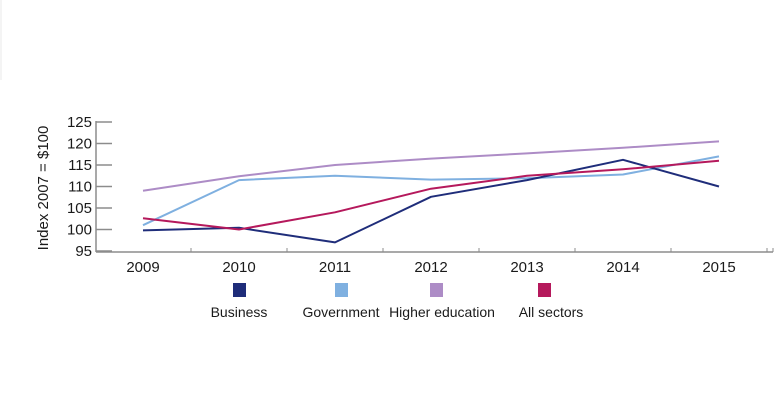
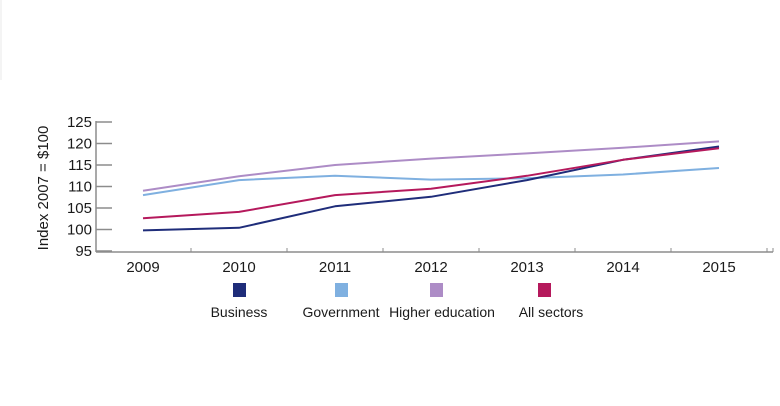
Government/2009: 101 -> 108
All sectors/2010: 100 -> 104
Business/2011: 97 -> 105
All sectors/2011: 104 -> 108
All sectors/2014: 114 -> 116
Business/2015: 110 -> 119
Government/2015: 117 -> 114
All sectors/2015: 116 -> 119
